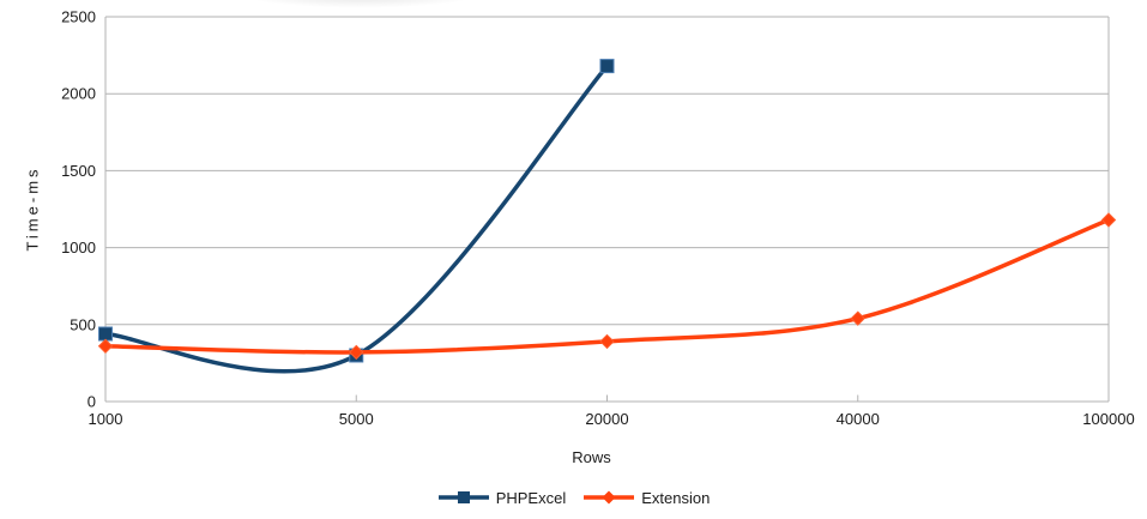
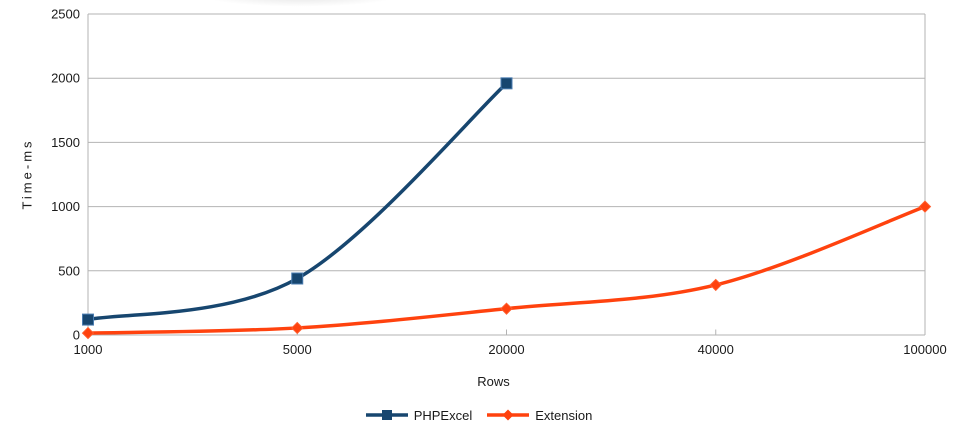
PHPExcel/1000: 440 -> 120
Extension/1000: 360 -> 20
PHPExcel/5000: 300 -> 440
Extension/5000: 320 -> 60
PHPExcel/20000: 2180 -> 1960
Extension/20000: 390 -> 200
Extension/40000: 540 -> 390
Extension/100000: 1180 -> 1000
